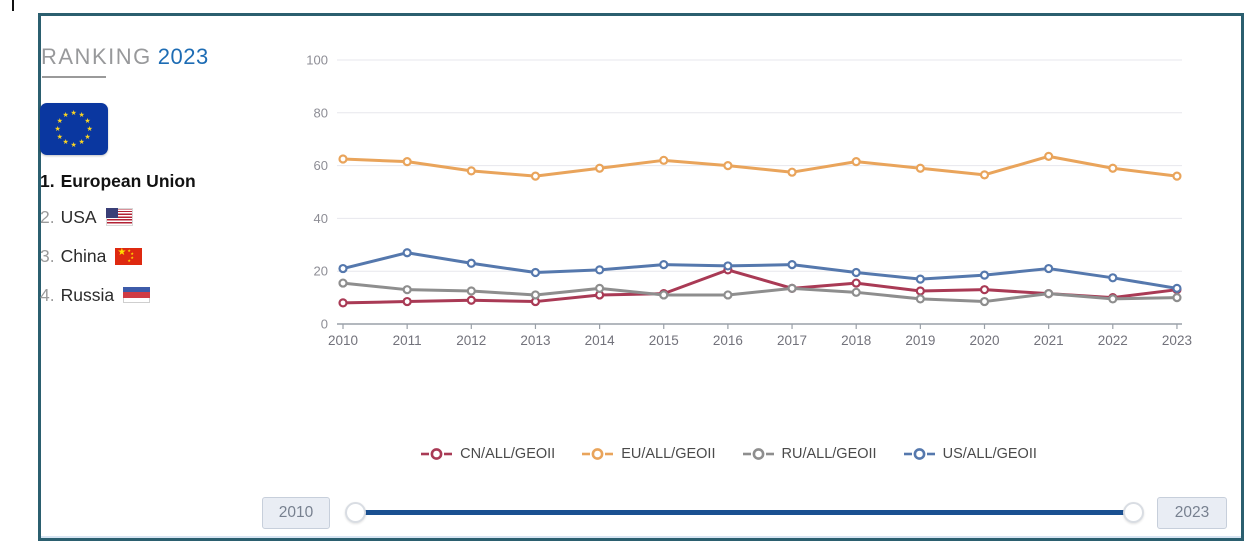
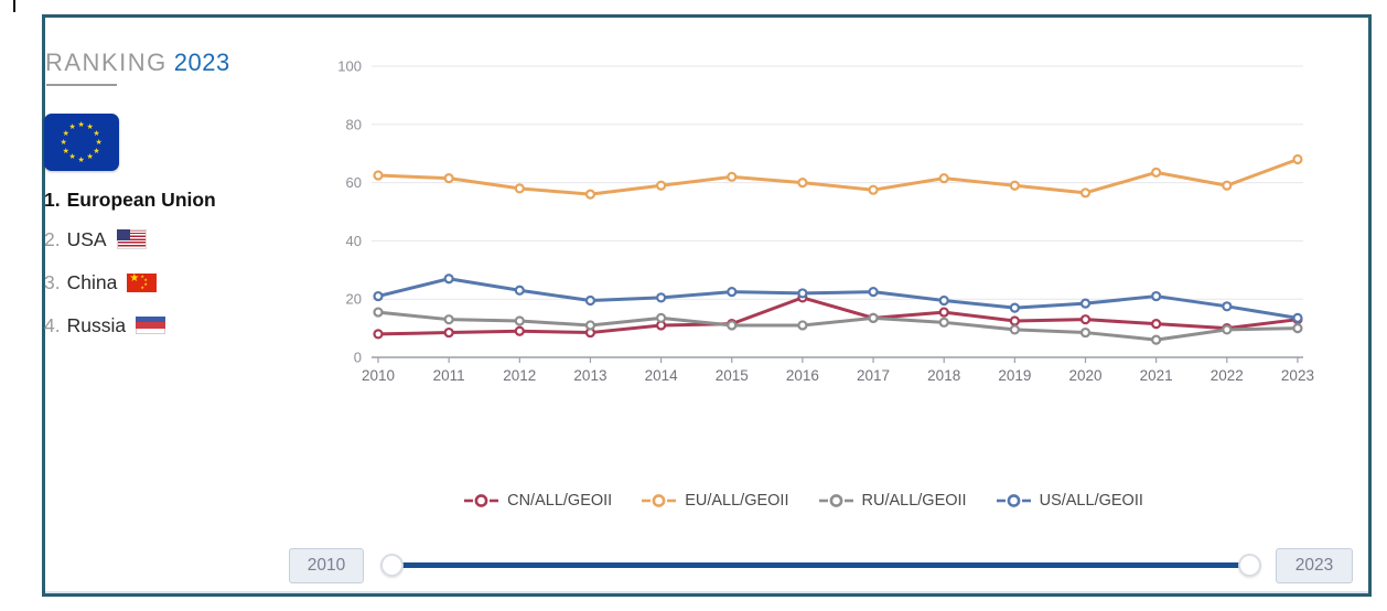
RU/ALL/GEOII/2021: 12 -> 6
EU/ALL/GEOII/2023: 56 -> 68
